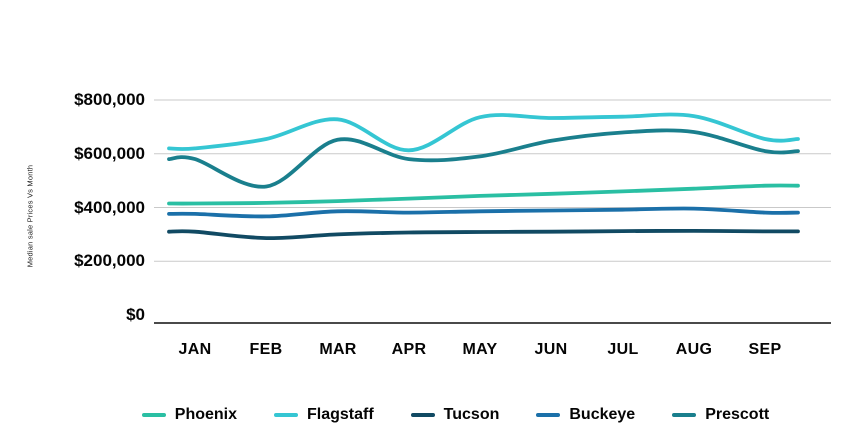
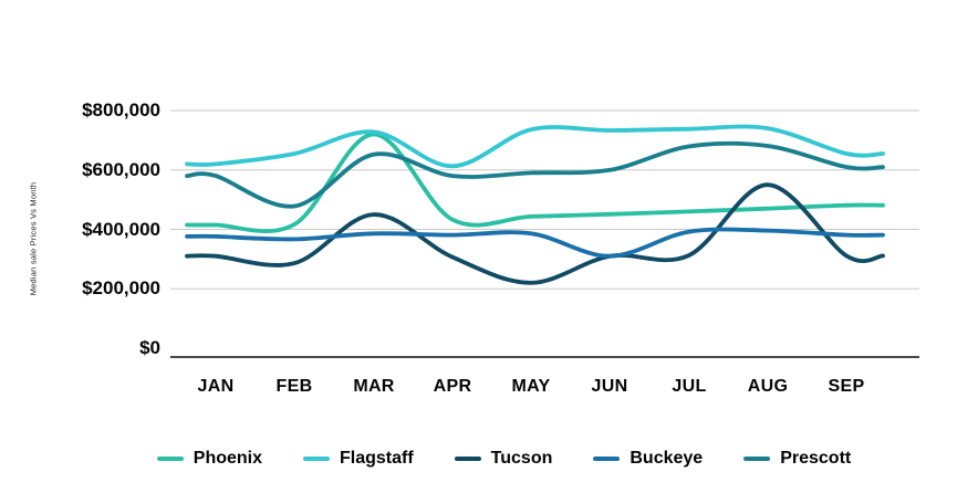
Phoenix/MAR: $420000 -> $720000
Tucson/MAR: $300000 -> $450000
Tucson/MAY: $310000 -> $220000
Buckeye/JUN: $390000 -> $310000
Prescott/JUN: $650000 -> $600000
Tucson/AUG: $310000 -> $550000
